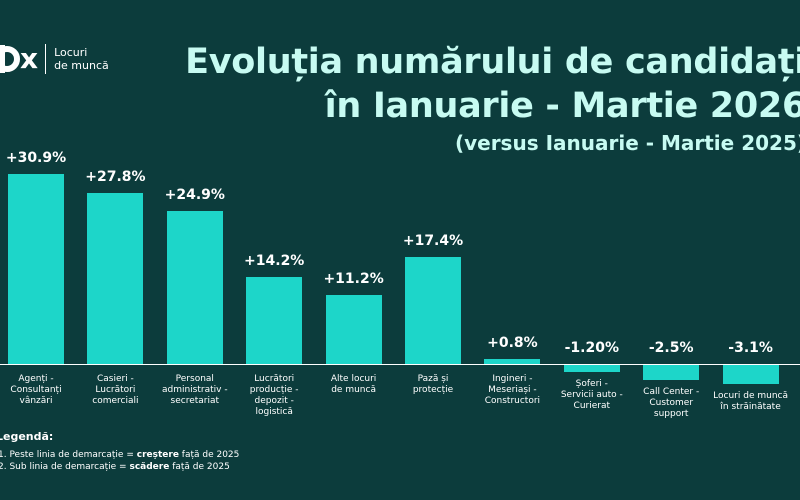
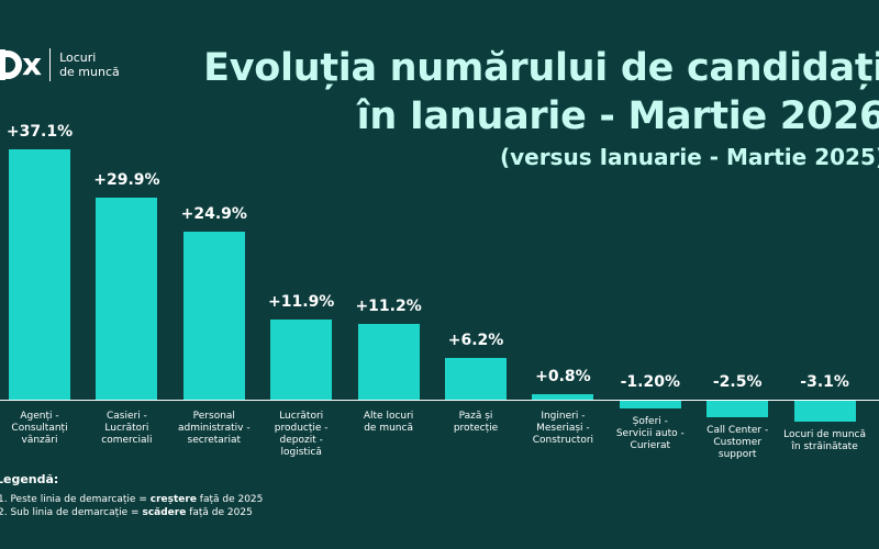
Agenți - Consultanți vânzări: +30.9% -> +37.1%
Casieri - Lucrători comerciali: +27.8% -> +29.9%
Lucrători producție - depozit - logistică: +14.2% -> +11.9%
Pază și protecție: +17.4% -> +6.2%
